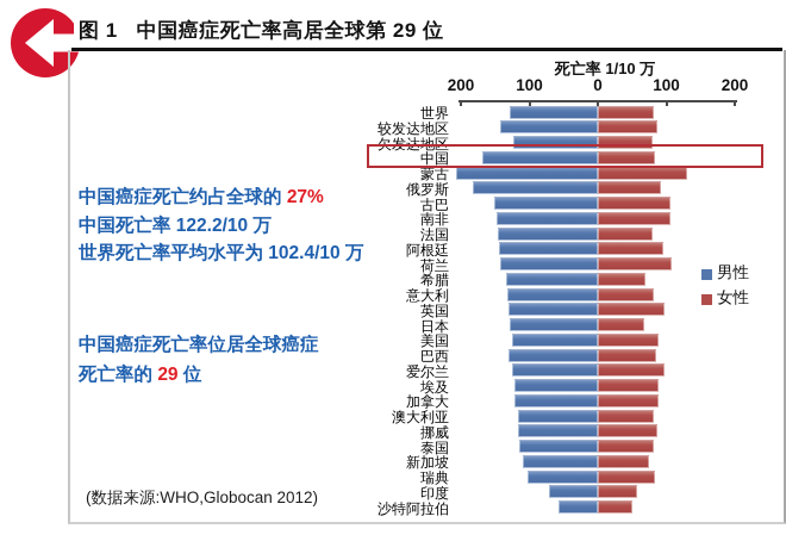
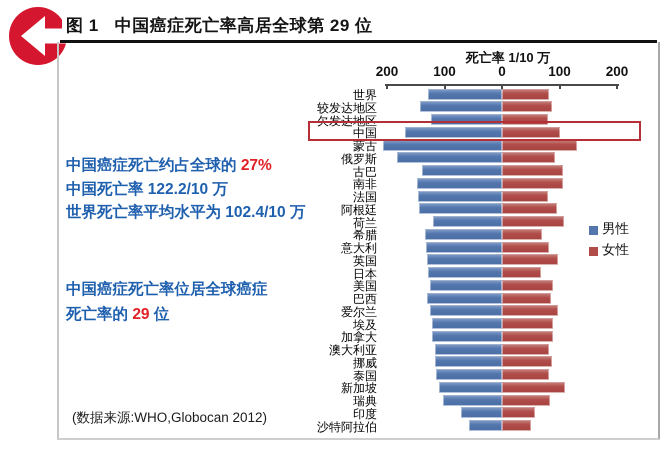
女性/中国: 80 -> 100
男性/古巴: 150 -> 140
男性/荷兰: 140 -> 120
女性/新加坡: 80 -> 110
